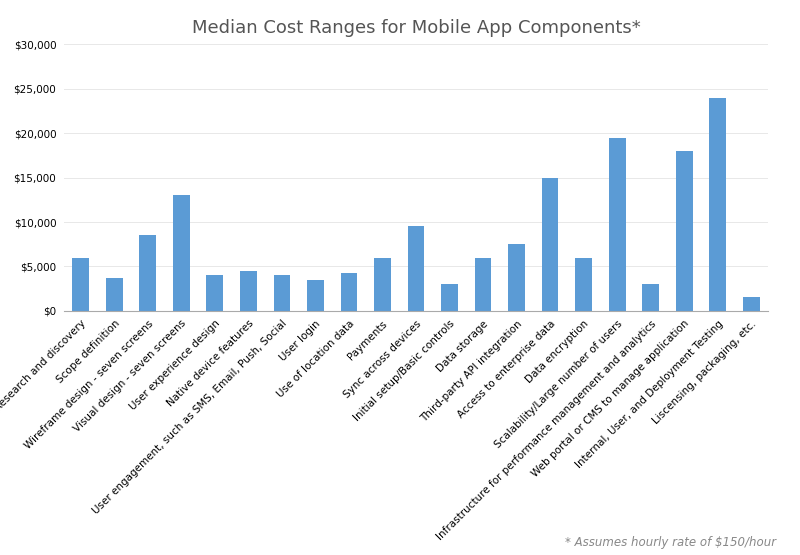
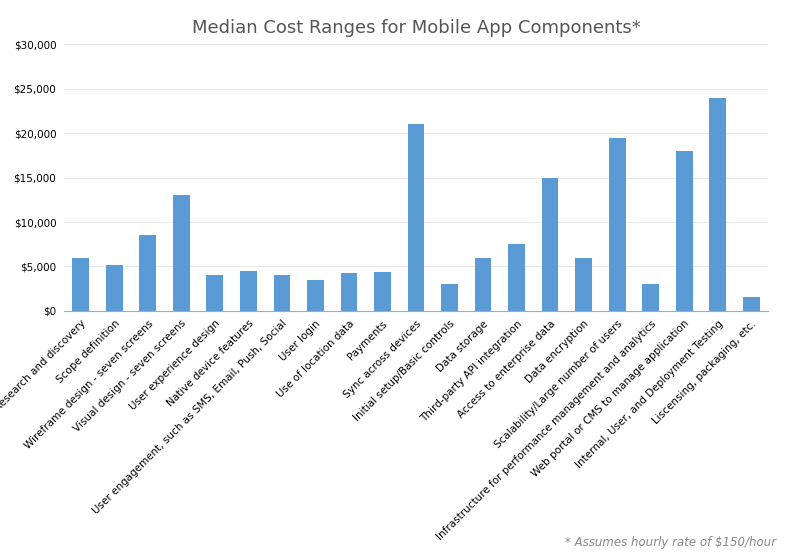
Scope definition: $3,800 -> $5,200
Payments: $6,000 -> $4,400
Sync across devices: $9,500 -> $21,000
